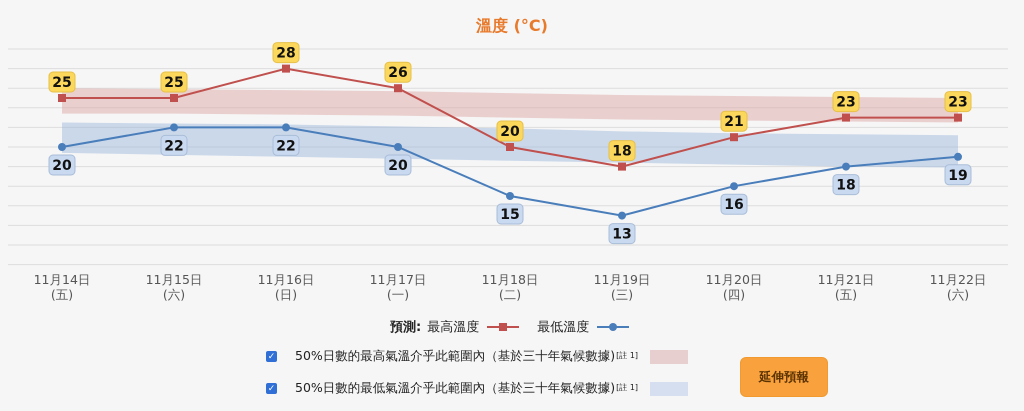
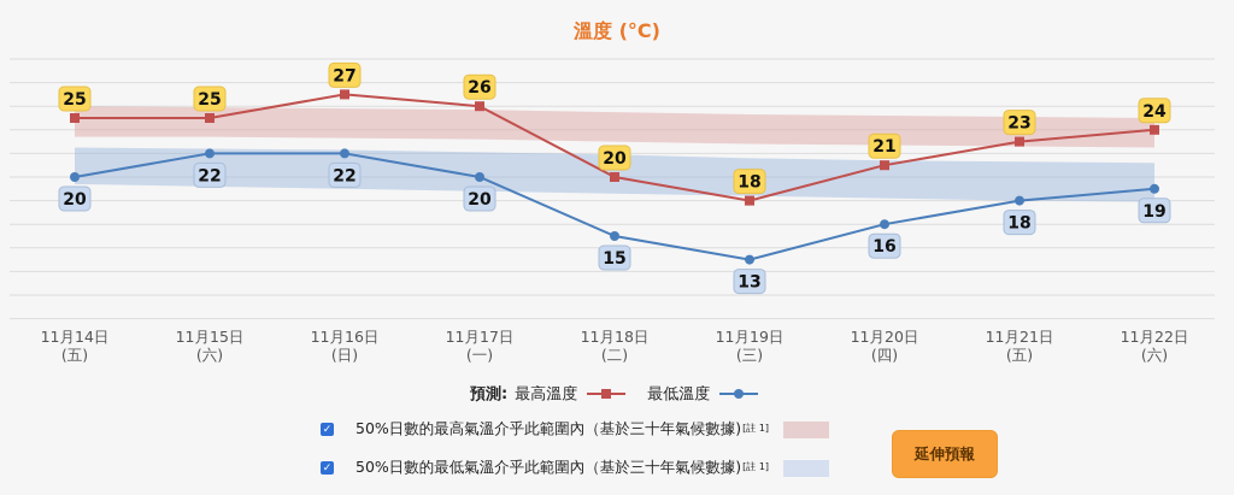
最高溫度/11月16日 (日): 28 -> 27
最高溫度/11月22日 (六): 23 -> 24
